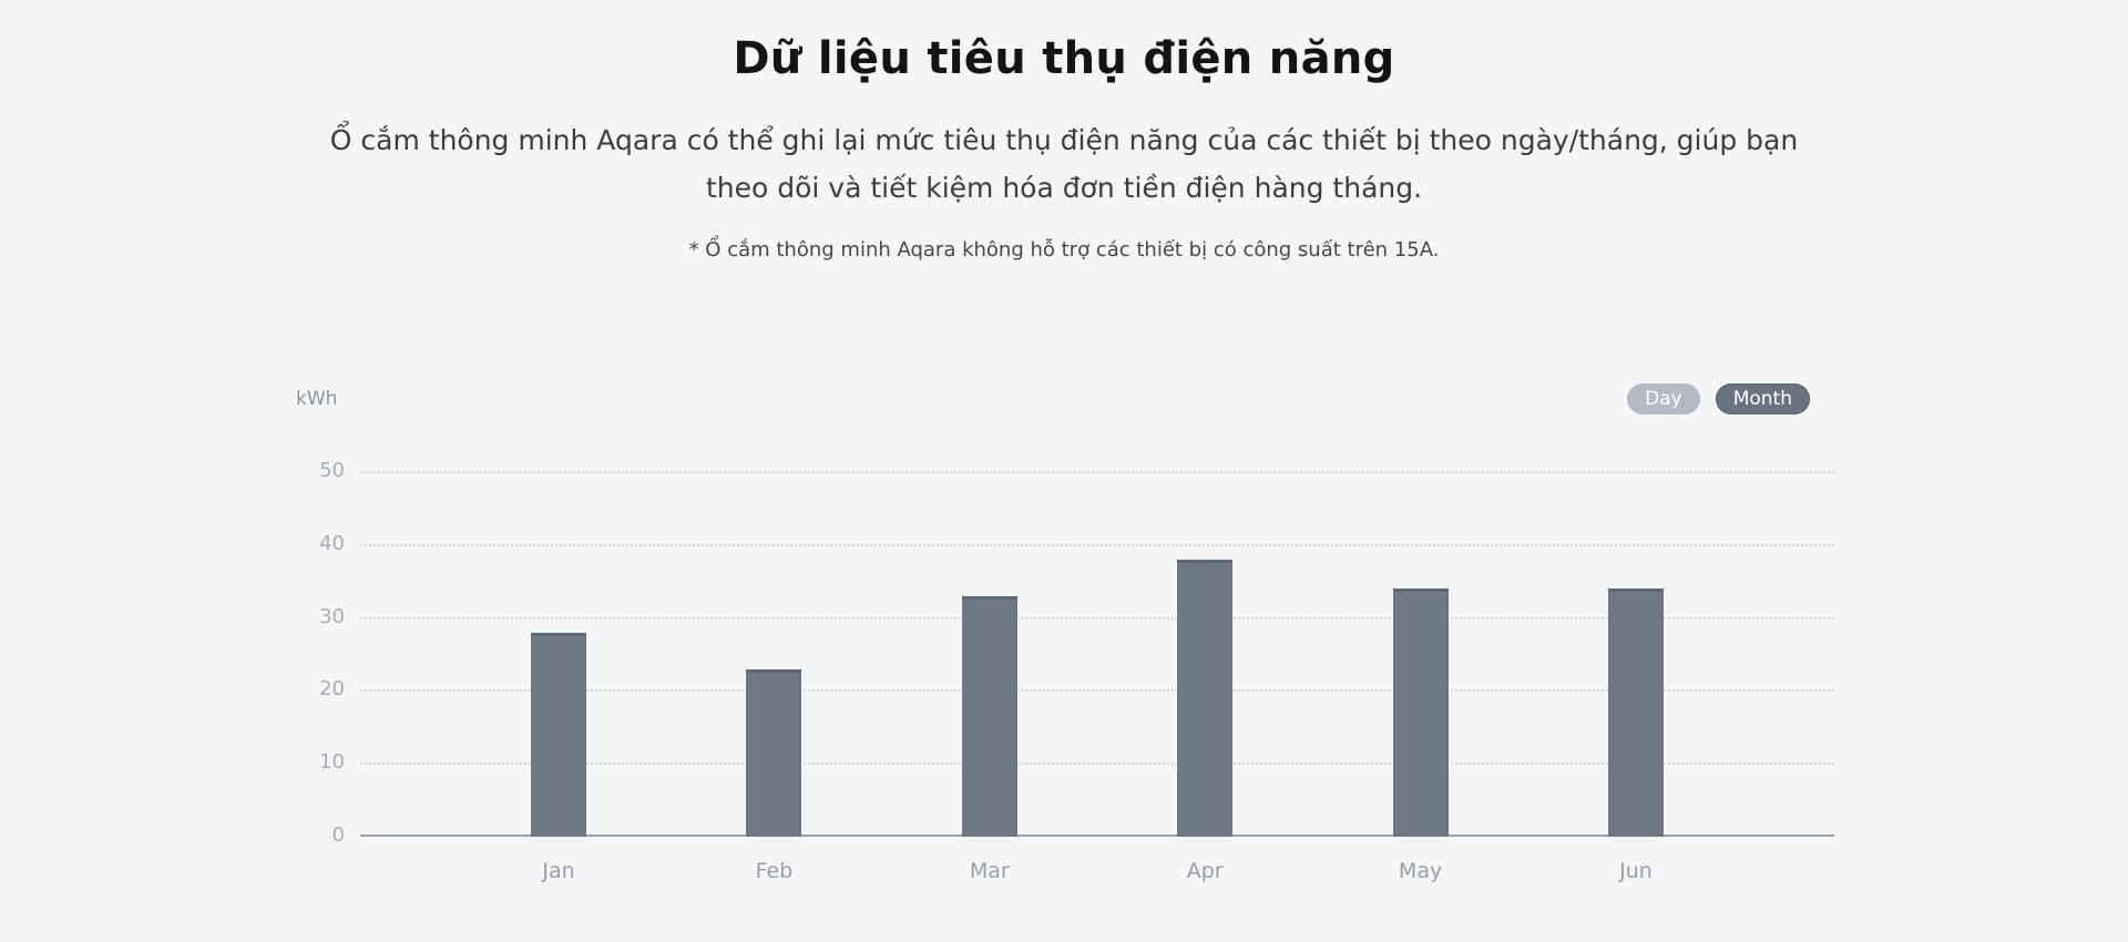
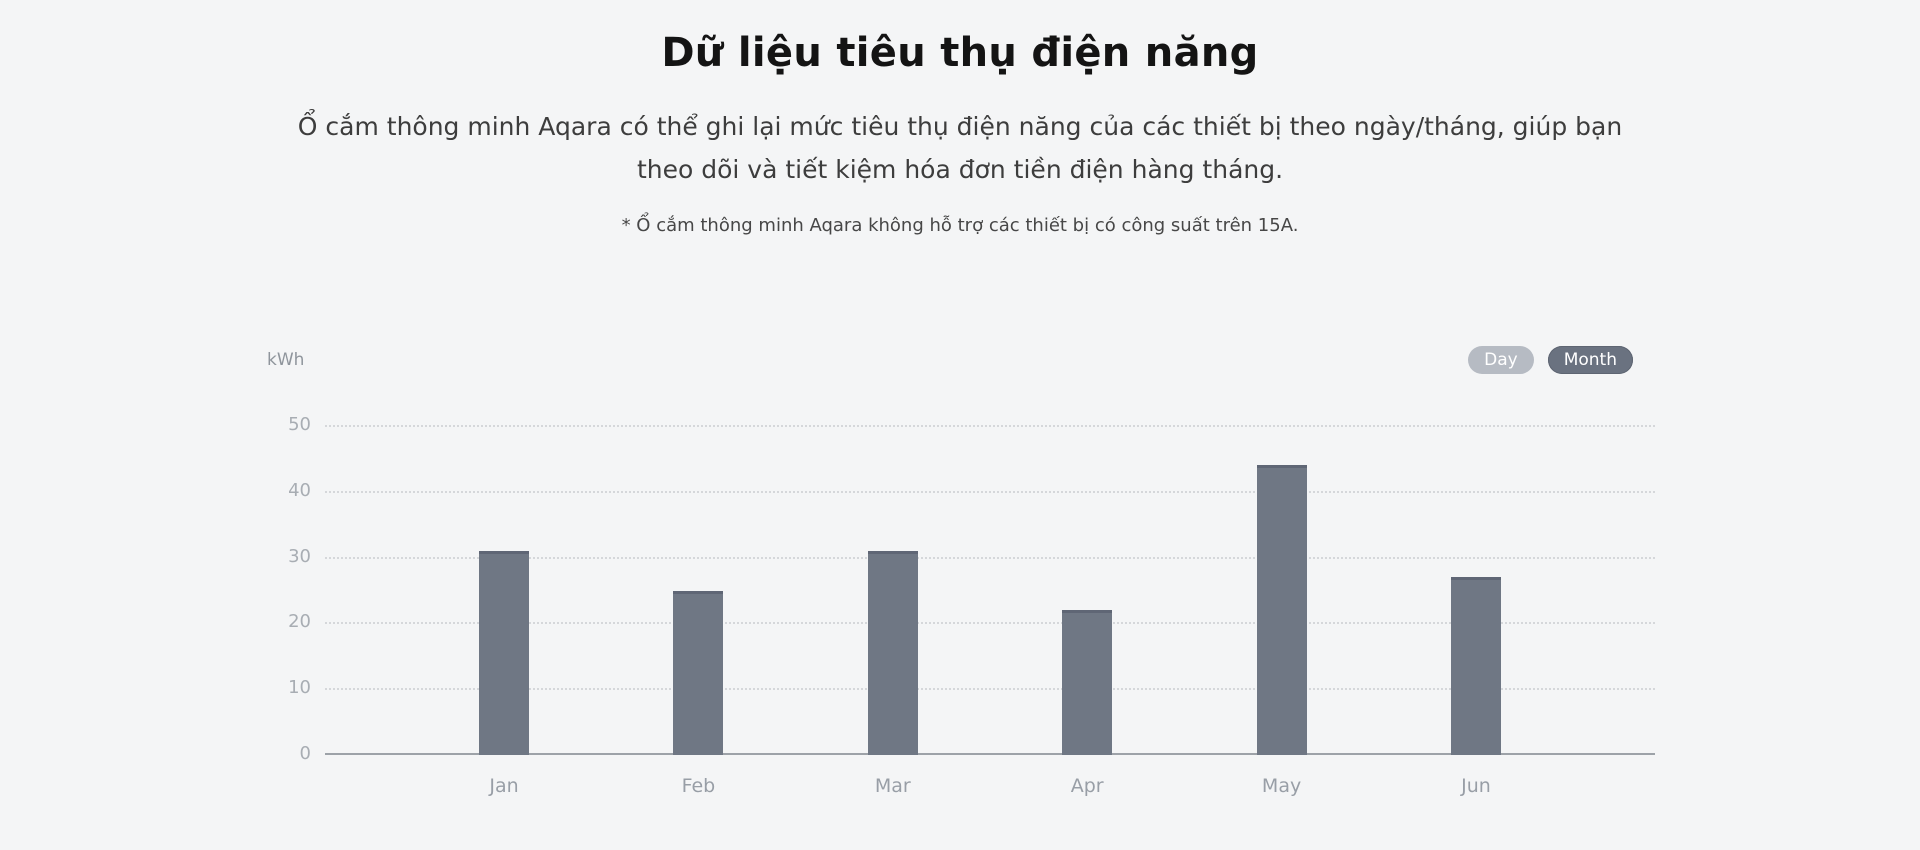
Jan: 28 -> 31
Feb: 23 -> 25
Mar: 33 -> 31
Apr: 38 -> 22
May: 34 -> 44
Jun: 34 -> 27
